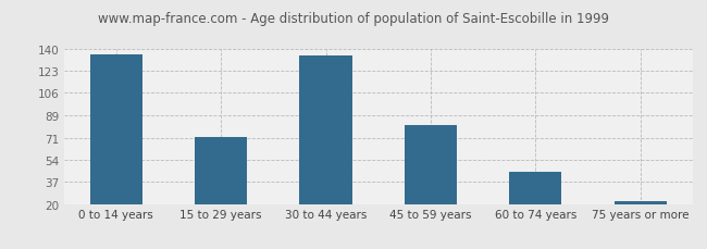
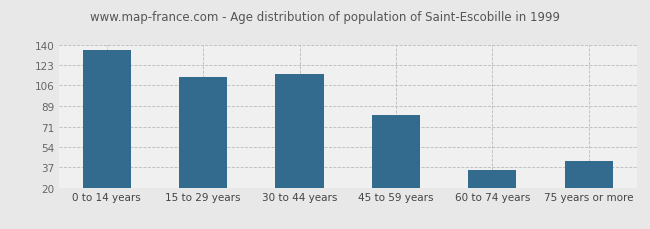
15 to 29 years: 72 -> 113
30 to 44 years: 135 -> 116
60 to 74 years: 45 -> 35
75 years or more: 22 -> 42
